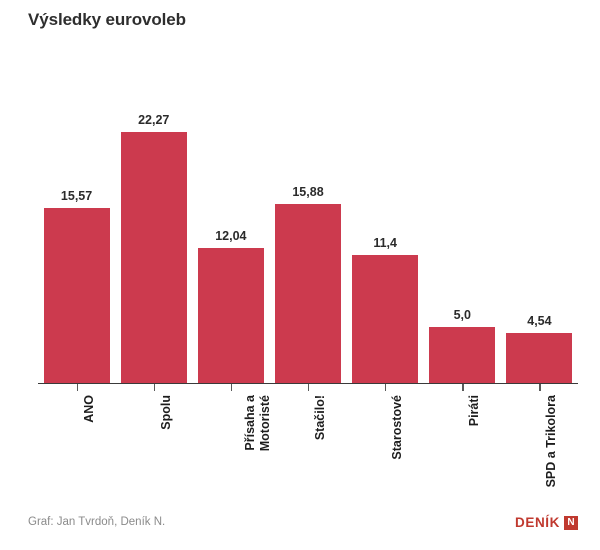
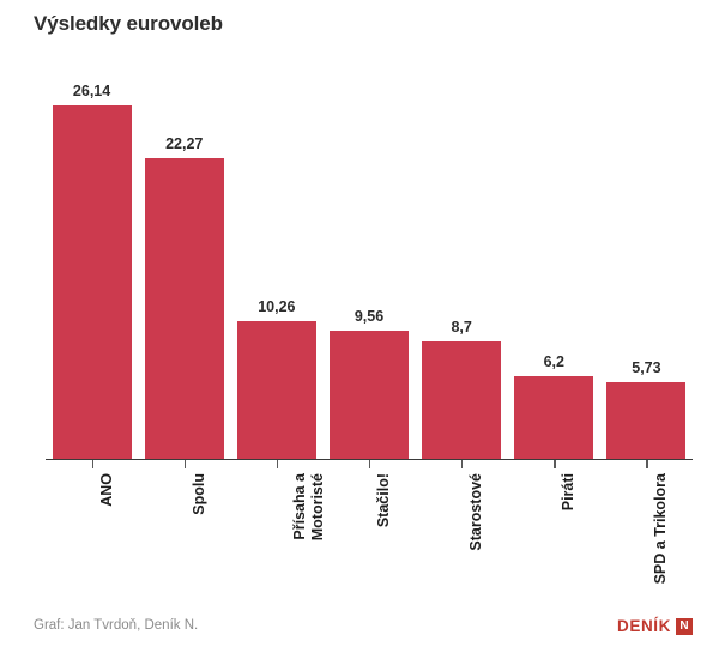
ANO: 15,57 -> 26,14
Přísaha a Motoristé: 12,04 -> 10,26
Stačilo!: 15,88 -> 9,56
Starostové: 11,4 -> 8,7
Piráti: 5,0 -> 6,2
SPD a Trikolora: 4,54 -> 5,73
